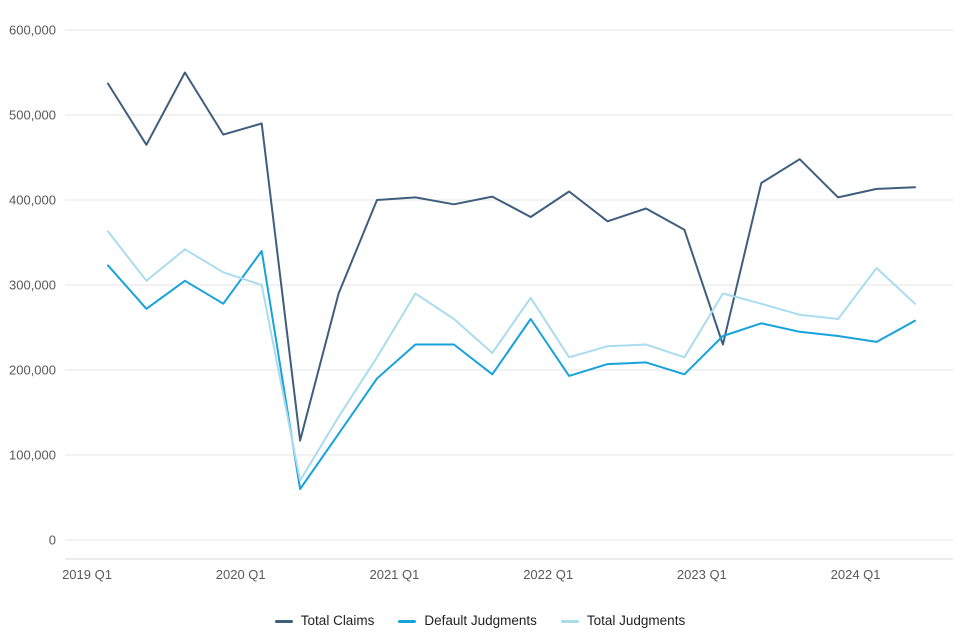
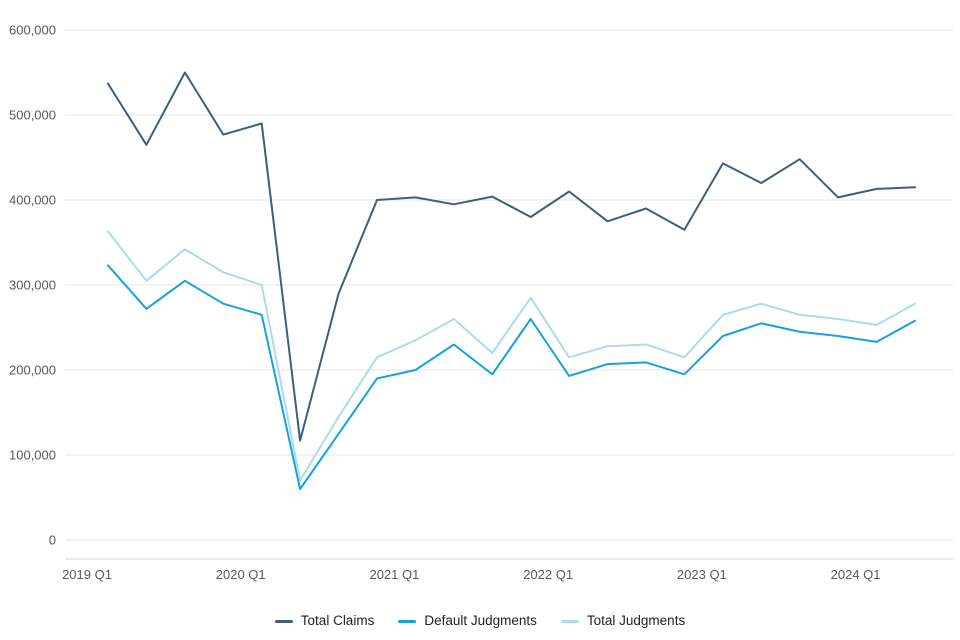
Default Judgments/2020 Q1: 340000 -> 260000
Default Judgments/2021 Q1: 230000 -> 200000
Total Judgments/2021 Q1: 290000 -> 240000
Total Claims/2023 Q1: 230000 -> 440000
Total Judgments/2023 Q1: 290000 -> 260000
Total Judgments/2024 Q1: 320000 -> 250000
